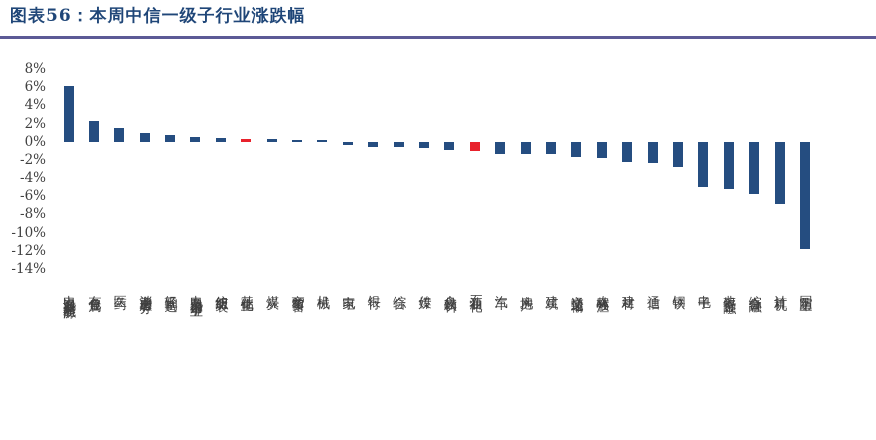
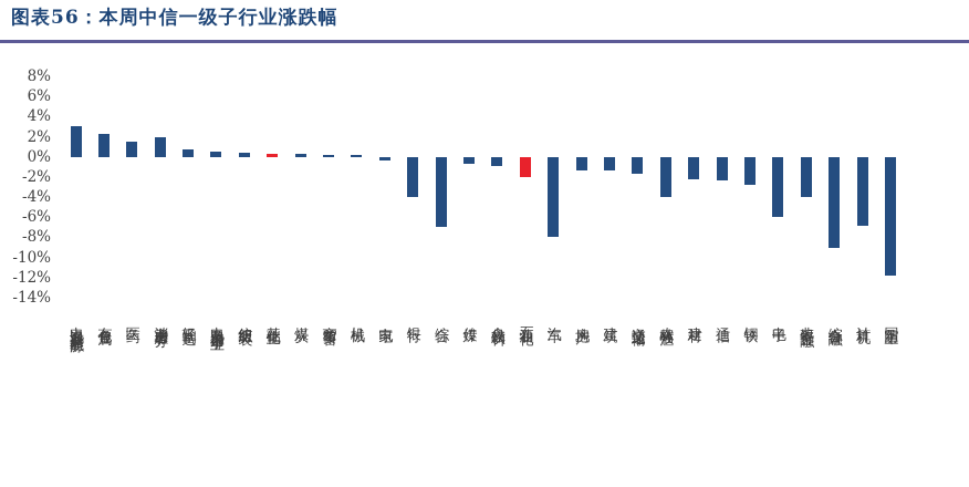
电力设备及新能源: 6% -> 3%
消费者服务: 1% -> 2%
银行: -1% -> -4%
综合: -1% -> -7%
石油石化: -1% -> -2%
汽车: -1% -> -8%
农林牧渔: -2% -> -4%
电子: -5% -> -6%
非银行金融: -5% -> -4%
综合金融: -6% -> -9%
